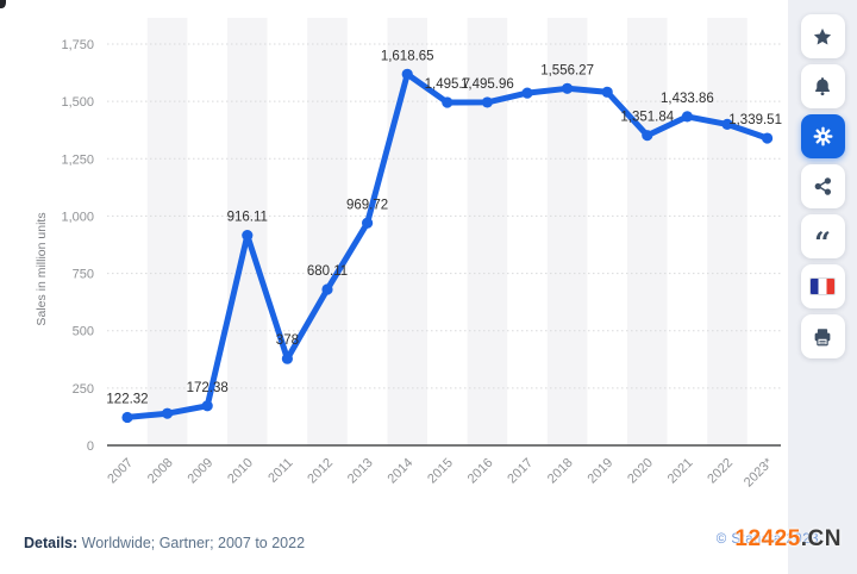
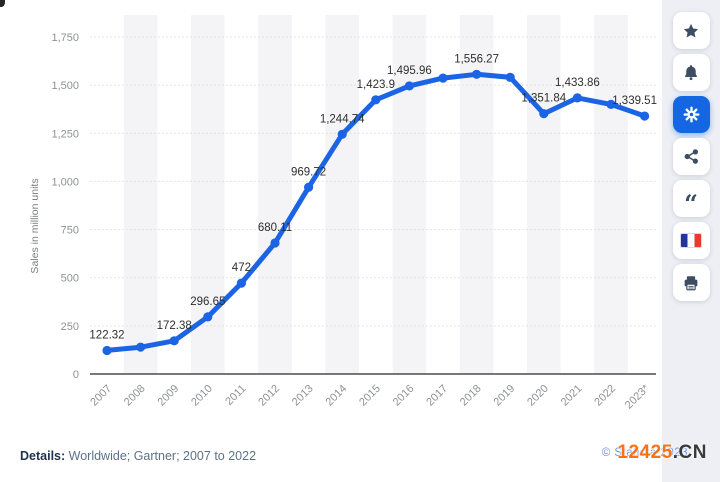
2010: 916.11 -> 296.65
2011: 378 -> 472
2014: 1,618.65 -> 1,244.74
2015: 1,495.7 -> 1,423.9
